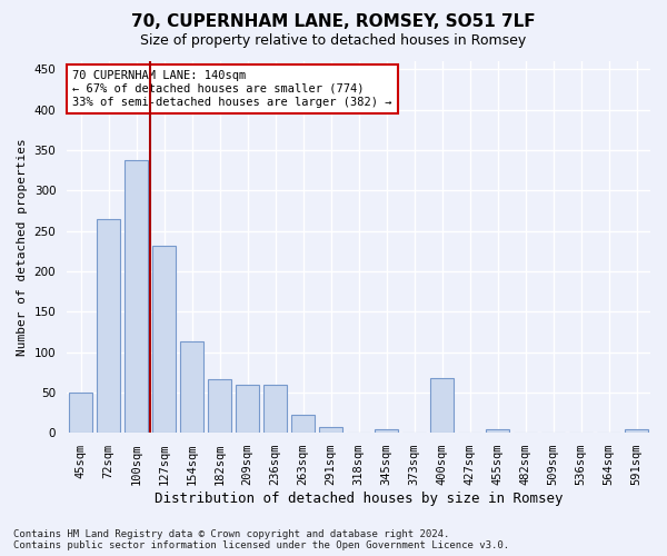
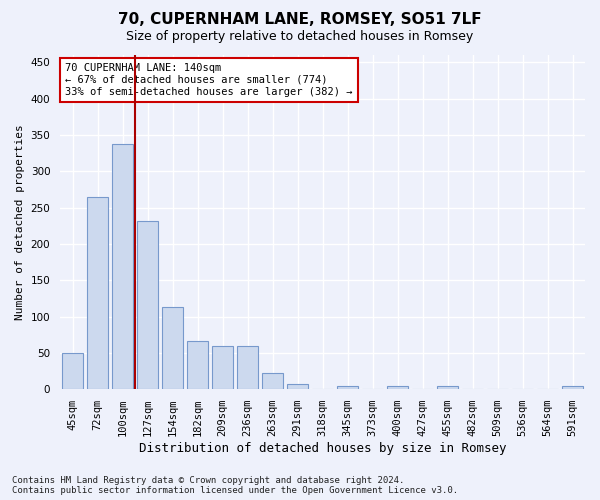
400sqm: 68 -> 4
